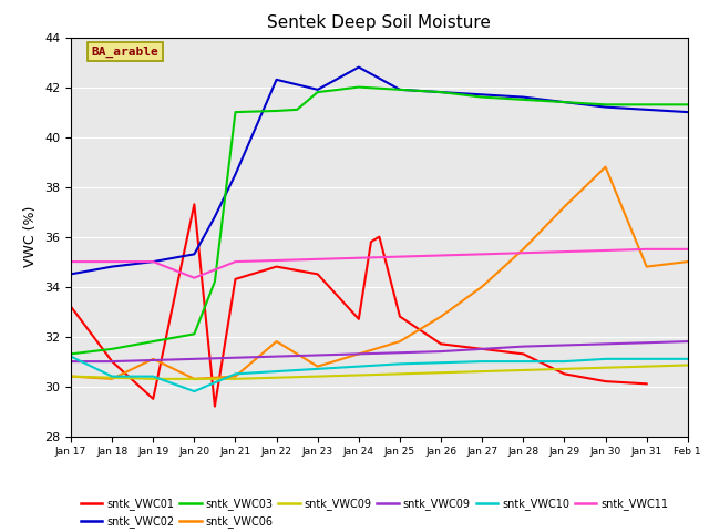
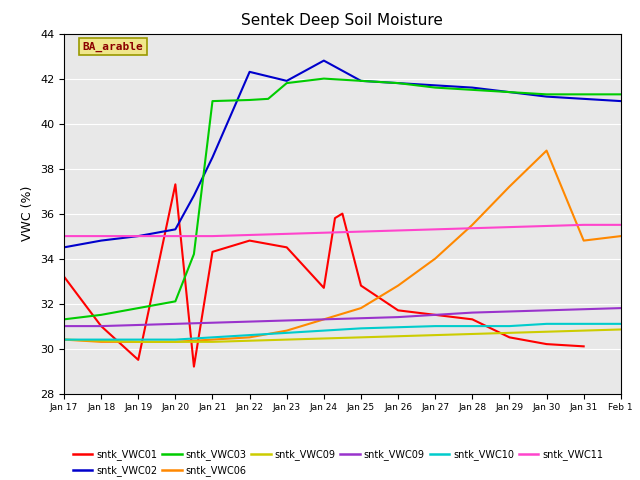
sntk_VWC10/Jan 17: 31.20 -> 30.40
sntk_VWC06/Jan 19: 31.1 -> 30.3
sntk_VWC10/Jan 20: 29.80 -> 30.40
sntk_VWC11/Jan 20: 34.35 -> 35.00
sntk_VWC06/Jan 22: 31.8 -> 30.5
